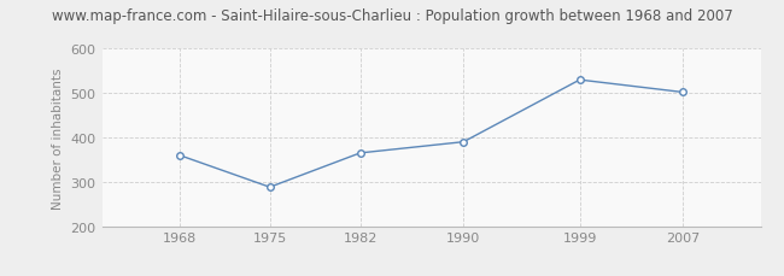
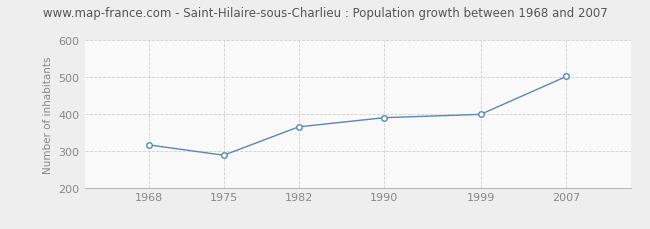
1968: 360 -> 316
1999: 530 -> 399
